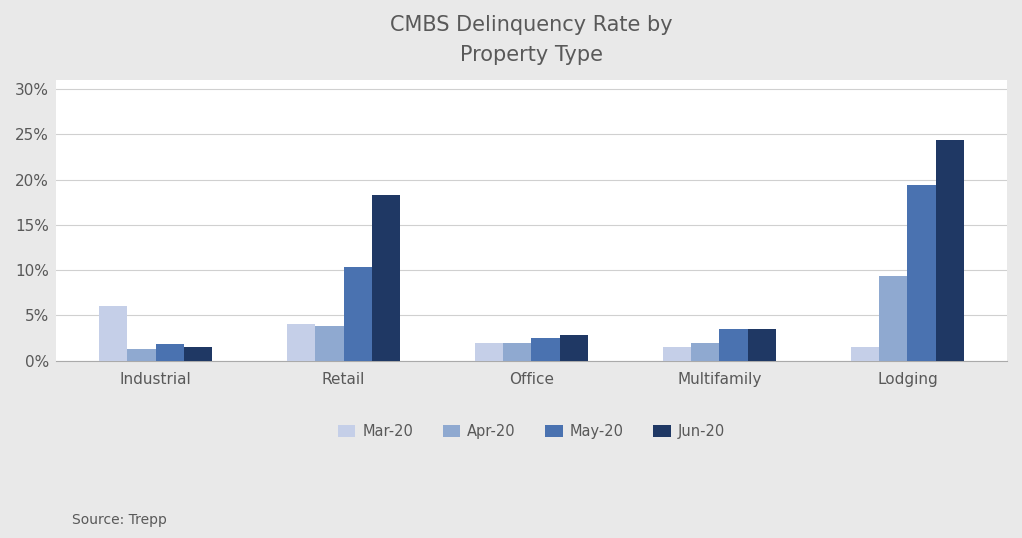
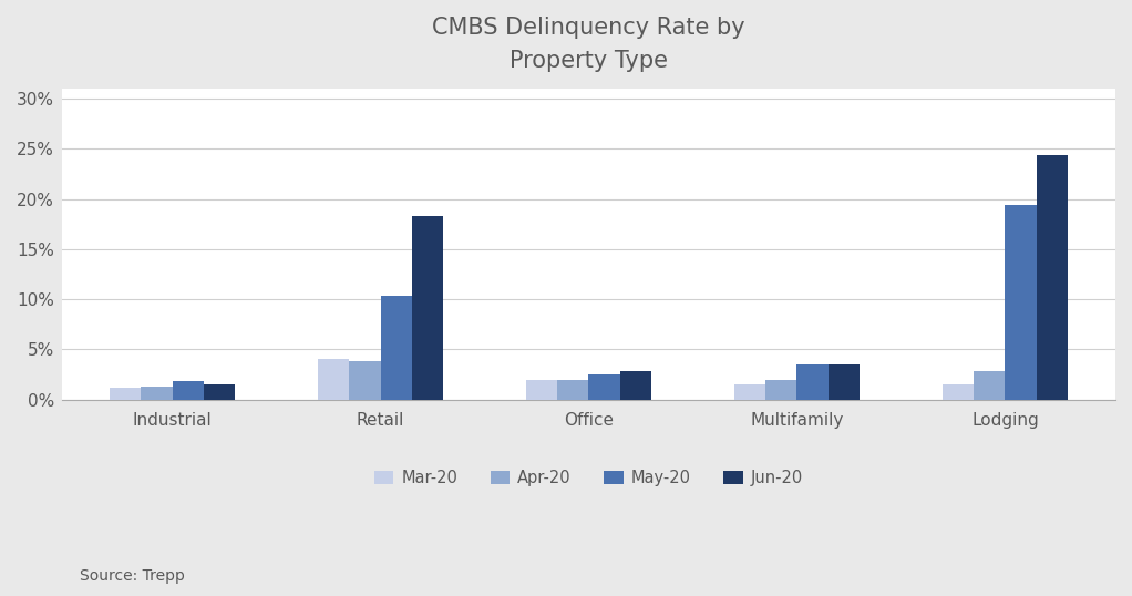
Mar-20/Industrial: 6.0% -> 1.2%
Apr-20/Lodging: 9.4% -> 2.8%
